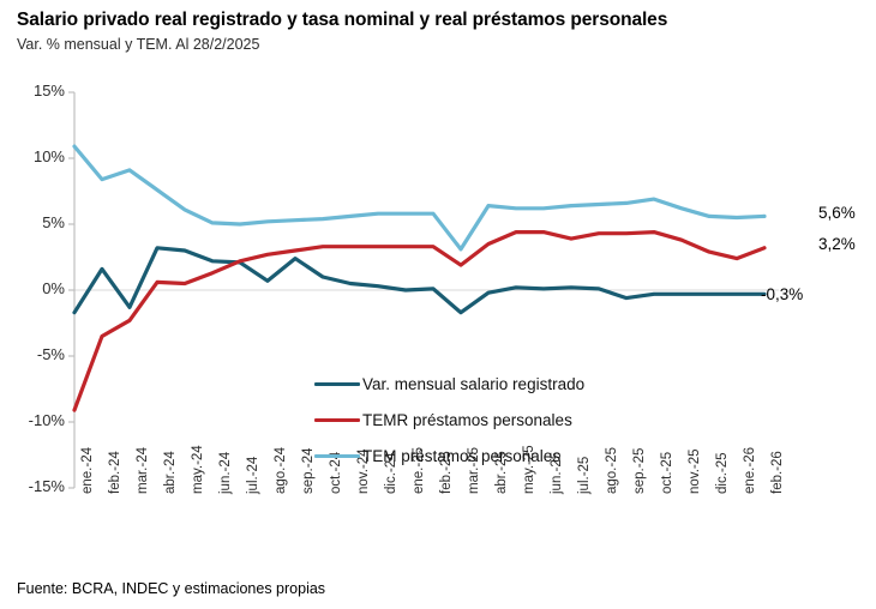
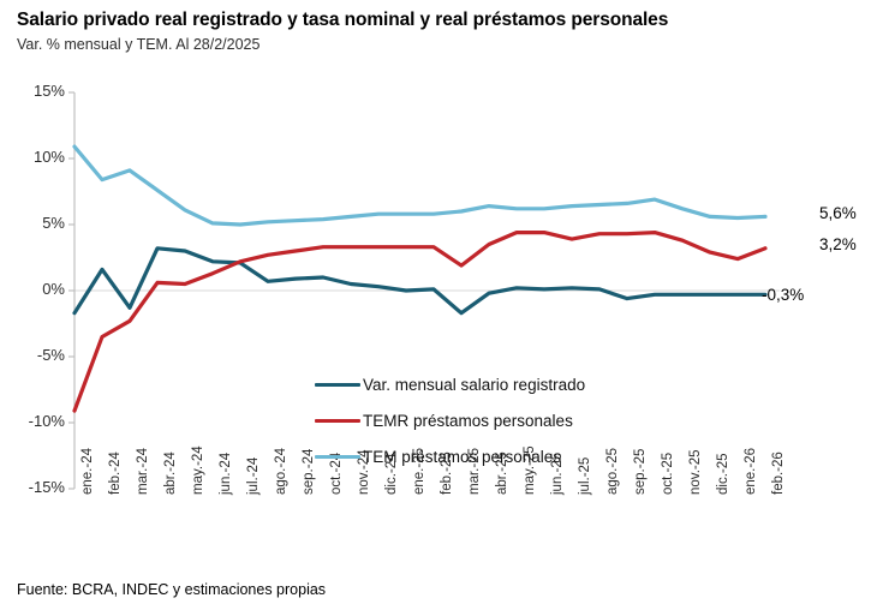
Var. mensual salario registrado/sep.-24: 2.4% -> 0.9%
TEM préstamos personales/mar.-25: 3.1% -> 6.0%
